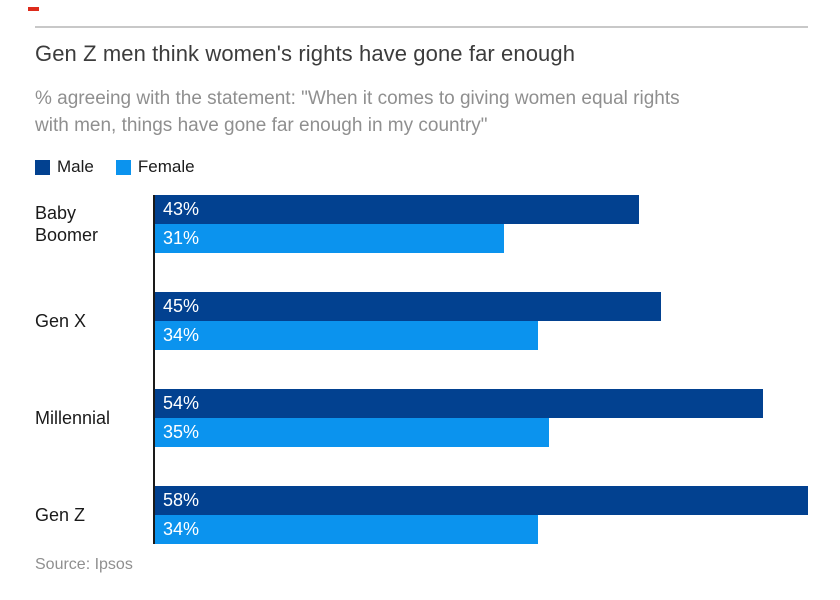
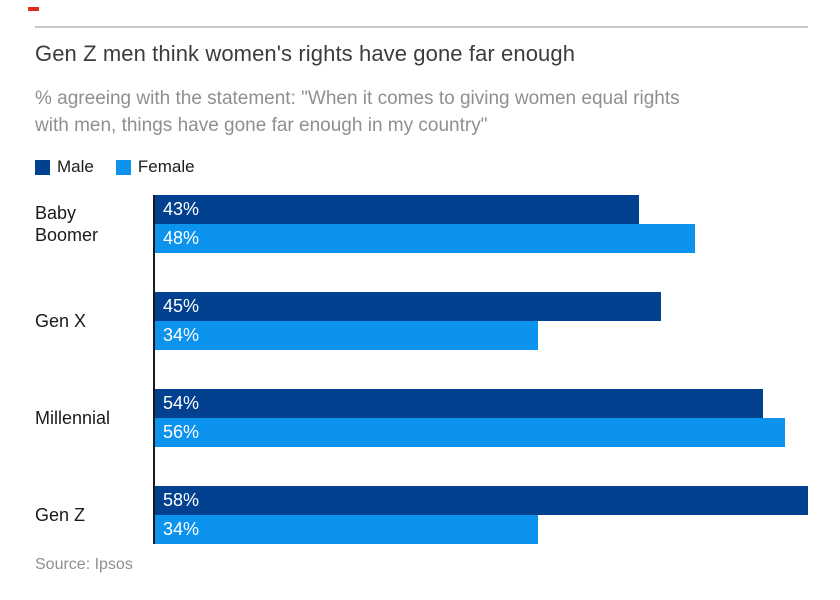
Female/Baby Boomer: 31% -> 48%
Female/Millennial: 35% -> 56%
